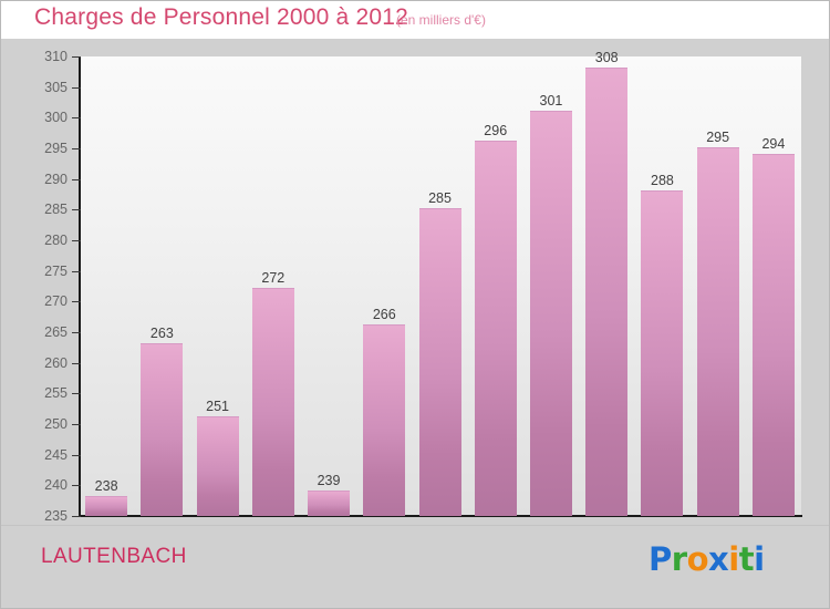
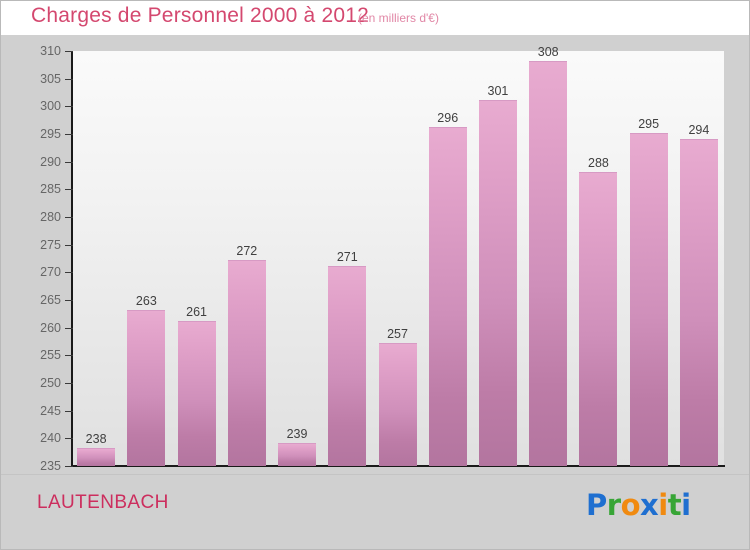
2002: 251 -> 261
2005: 266 -> 271
2006: 285 -> 257
